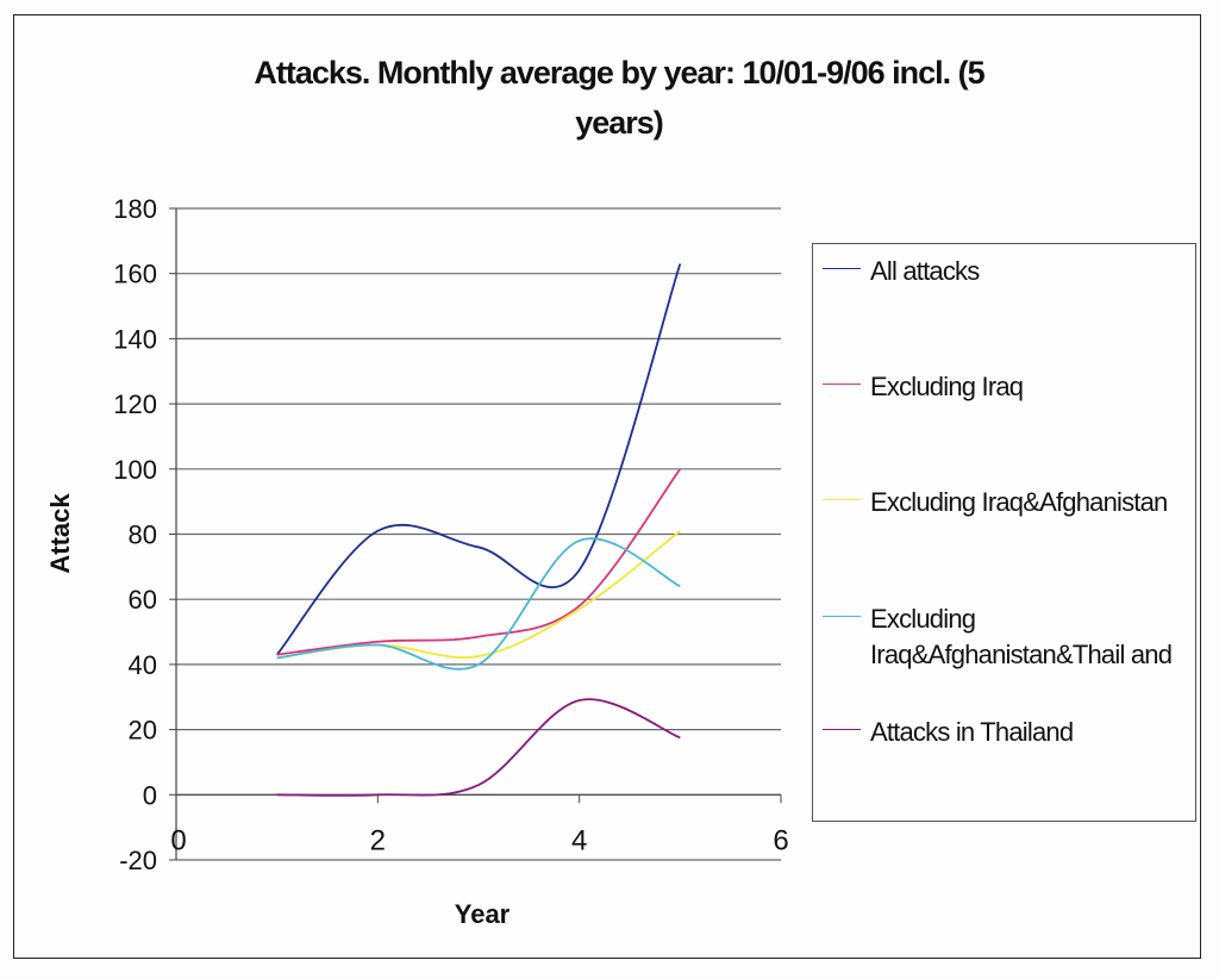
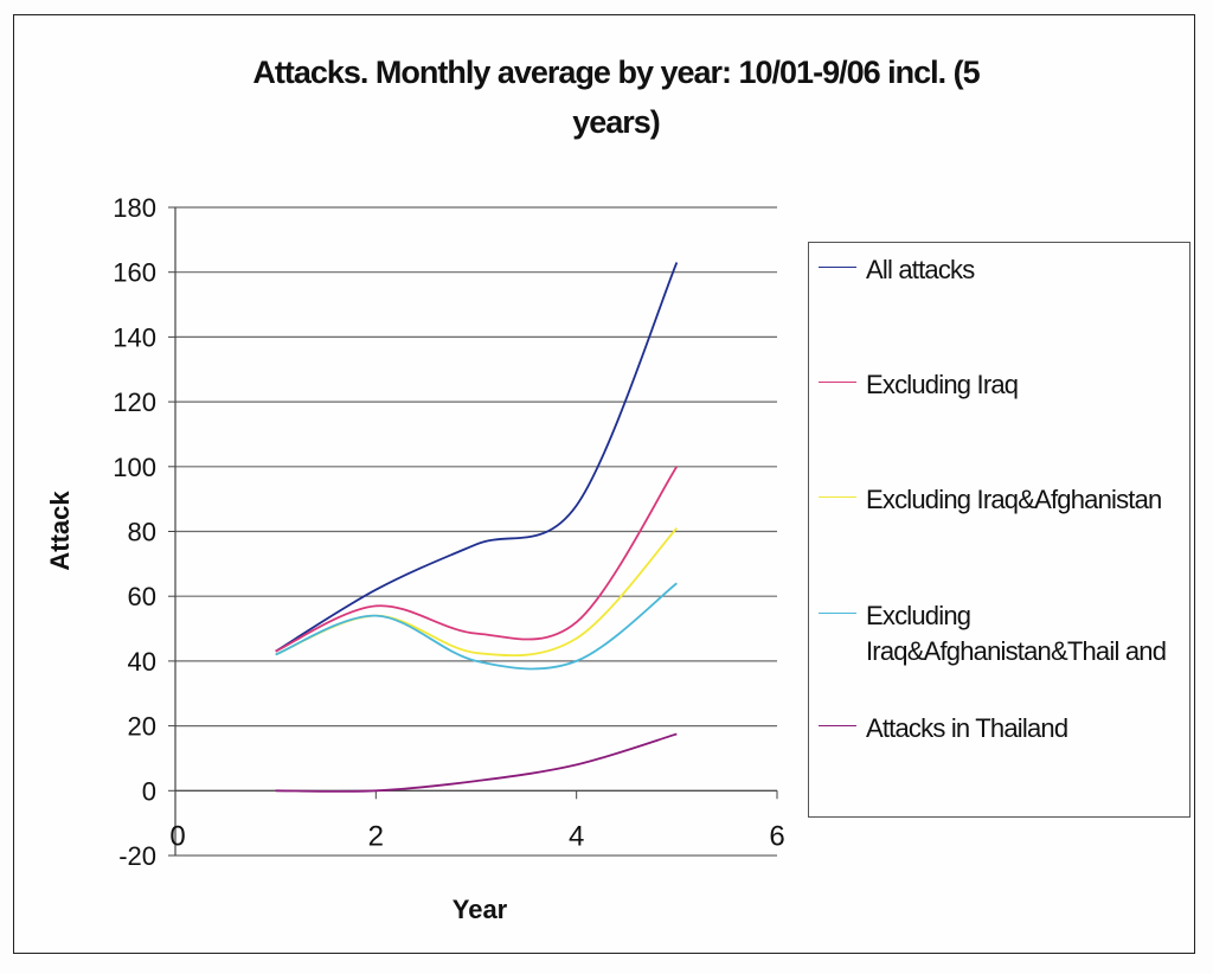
All attacks/2: 81 -> 62
Excluding Iraq/2: 47 -> 57
Excluding Iraq&Afghanistan/2: 46 -> 54
Excluding Iraq&Afghanistan&Thailand/2: 46 -> 54
All attacks/4: 69 -> 88
Excluding Iraq/4: 58 -> 52
Excluding Iraq&Afghanistan/4: 57 -> 47
Excluding Iraq&Afghanistan&Thailand/4: 78 -> 40
Attacks in Thailand/4: 29 -> 8
